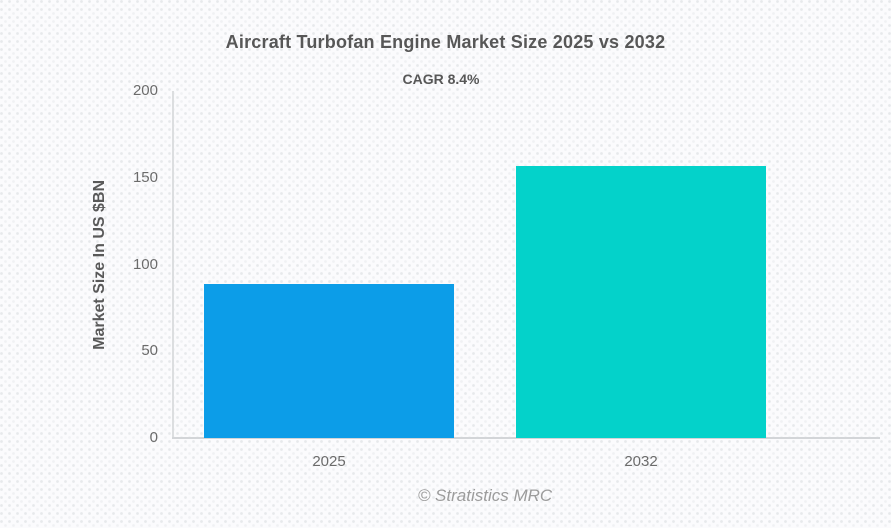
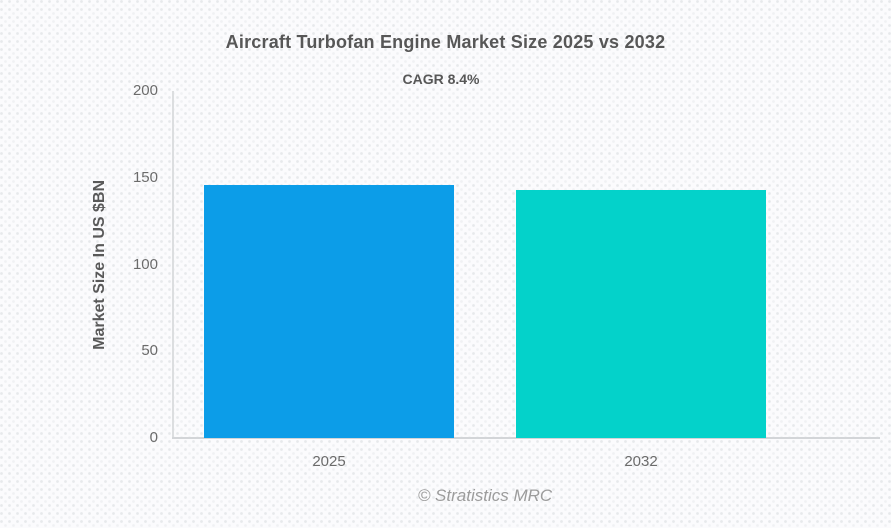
2025: 89 -> 146
2032: 157 -> 143
